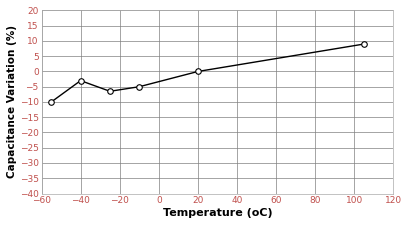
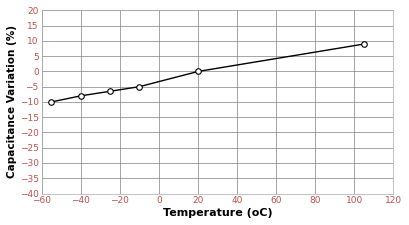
−40: -3.0 -> -8.0
